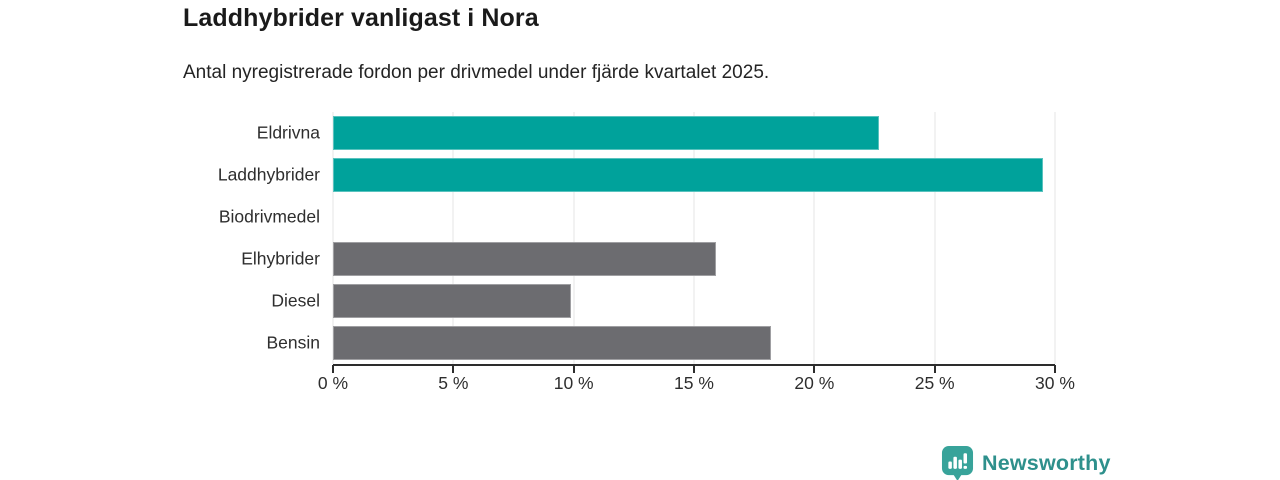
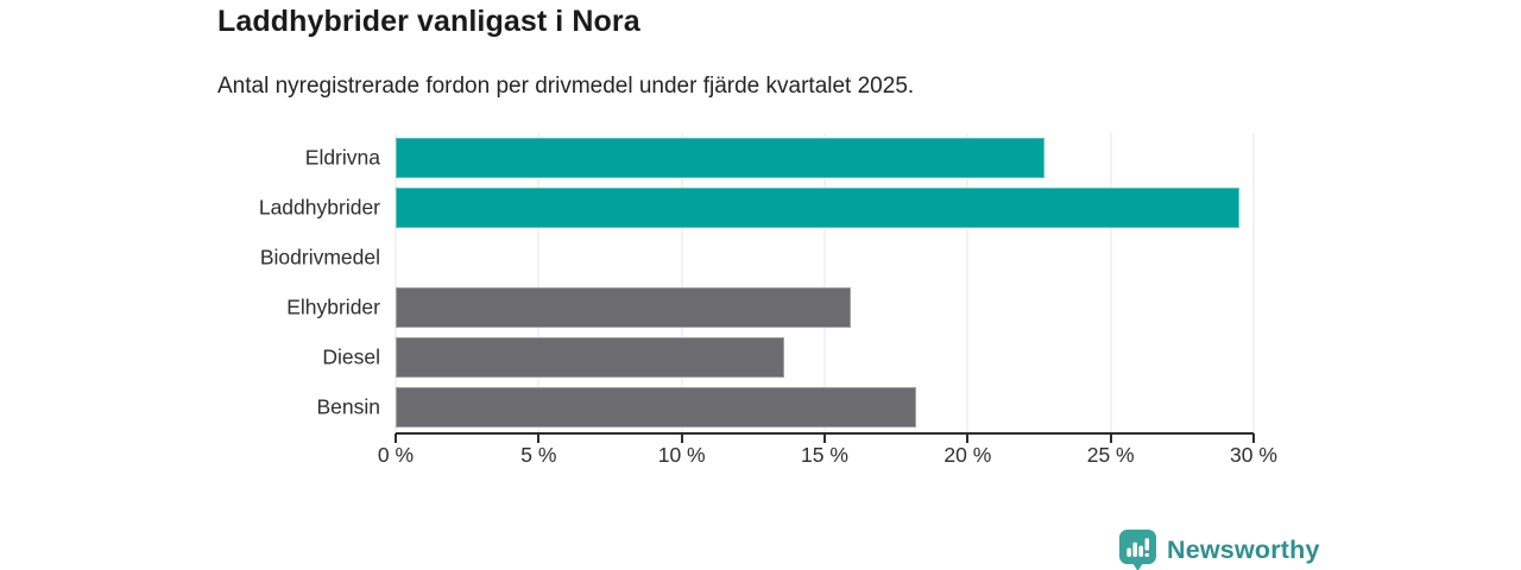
Diesel: 9.9% -> 13.6%
